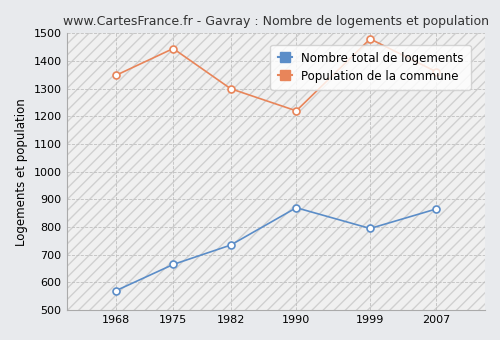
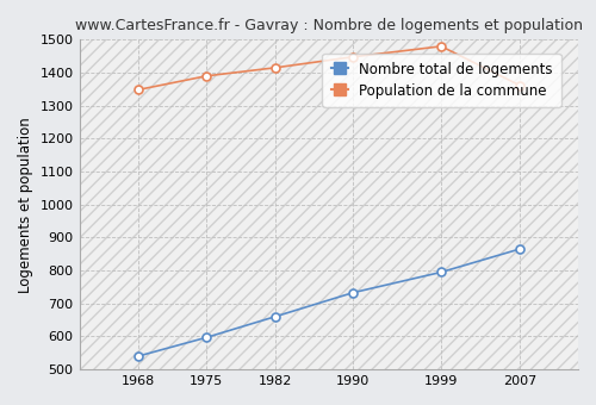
Nombre total de logements/1968: 570 -> 540
Nombre total de logements/1975: 665 -> 597
Population de la commune/1975: 1445 -> 1390
Nombre total de logements/1982: 735 -> 660
Population de la commune/1982: 1300 -> 1415
Nombre total de logements/1990: 870 -> 733
Population de la commune/1990: 1220 -> 1448
